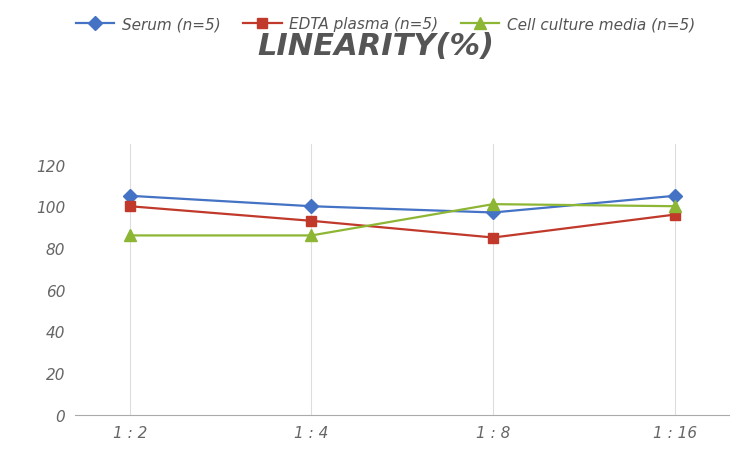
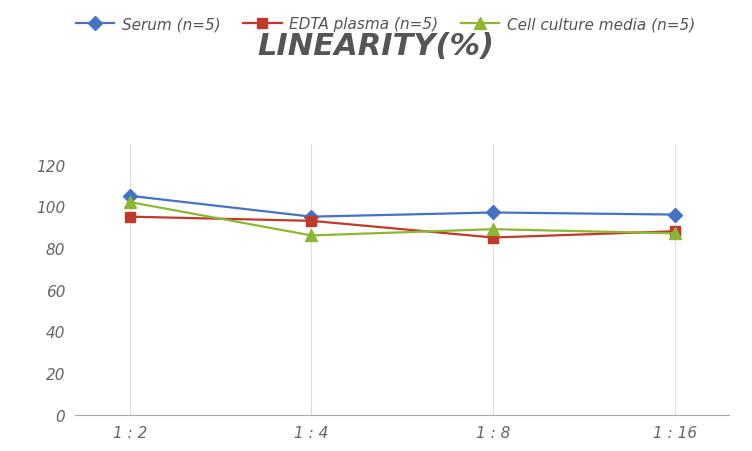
EDTA plasma (n=5)/1 : 2: 100 -> 95
Cell culture media (n=5)/1 : 2: 86 -> 102
Serum (n=5)/1 : 4: 100 -> 95
Cell culture media (n=5)/1 : 8: 101 -> 89
Serum (n=5)/1 : 16: 105 -> 96
EDTA plasma (n=5)/1 : 16: 96 -> 88
Cell culture media (n=5)/1 : 16: 100 -> 87
